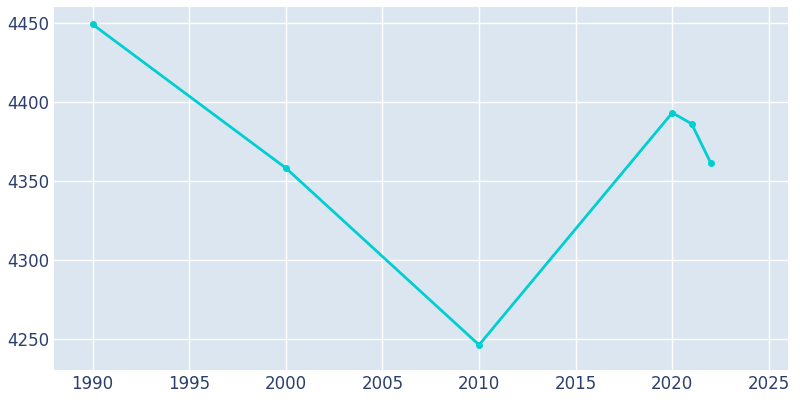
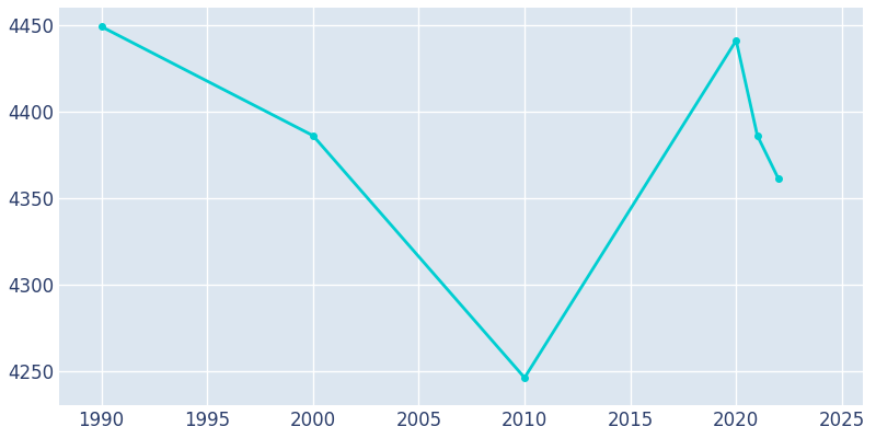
2000: 4358 -> 4386
2020: 4393 -> 4441
